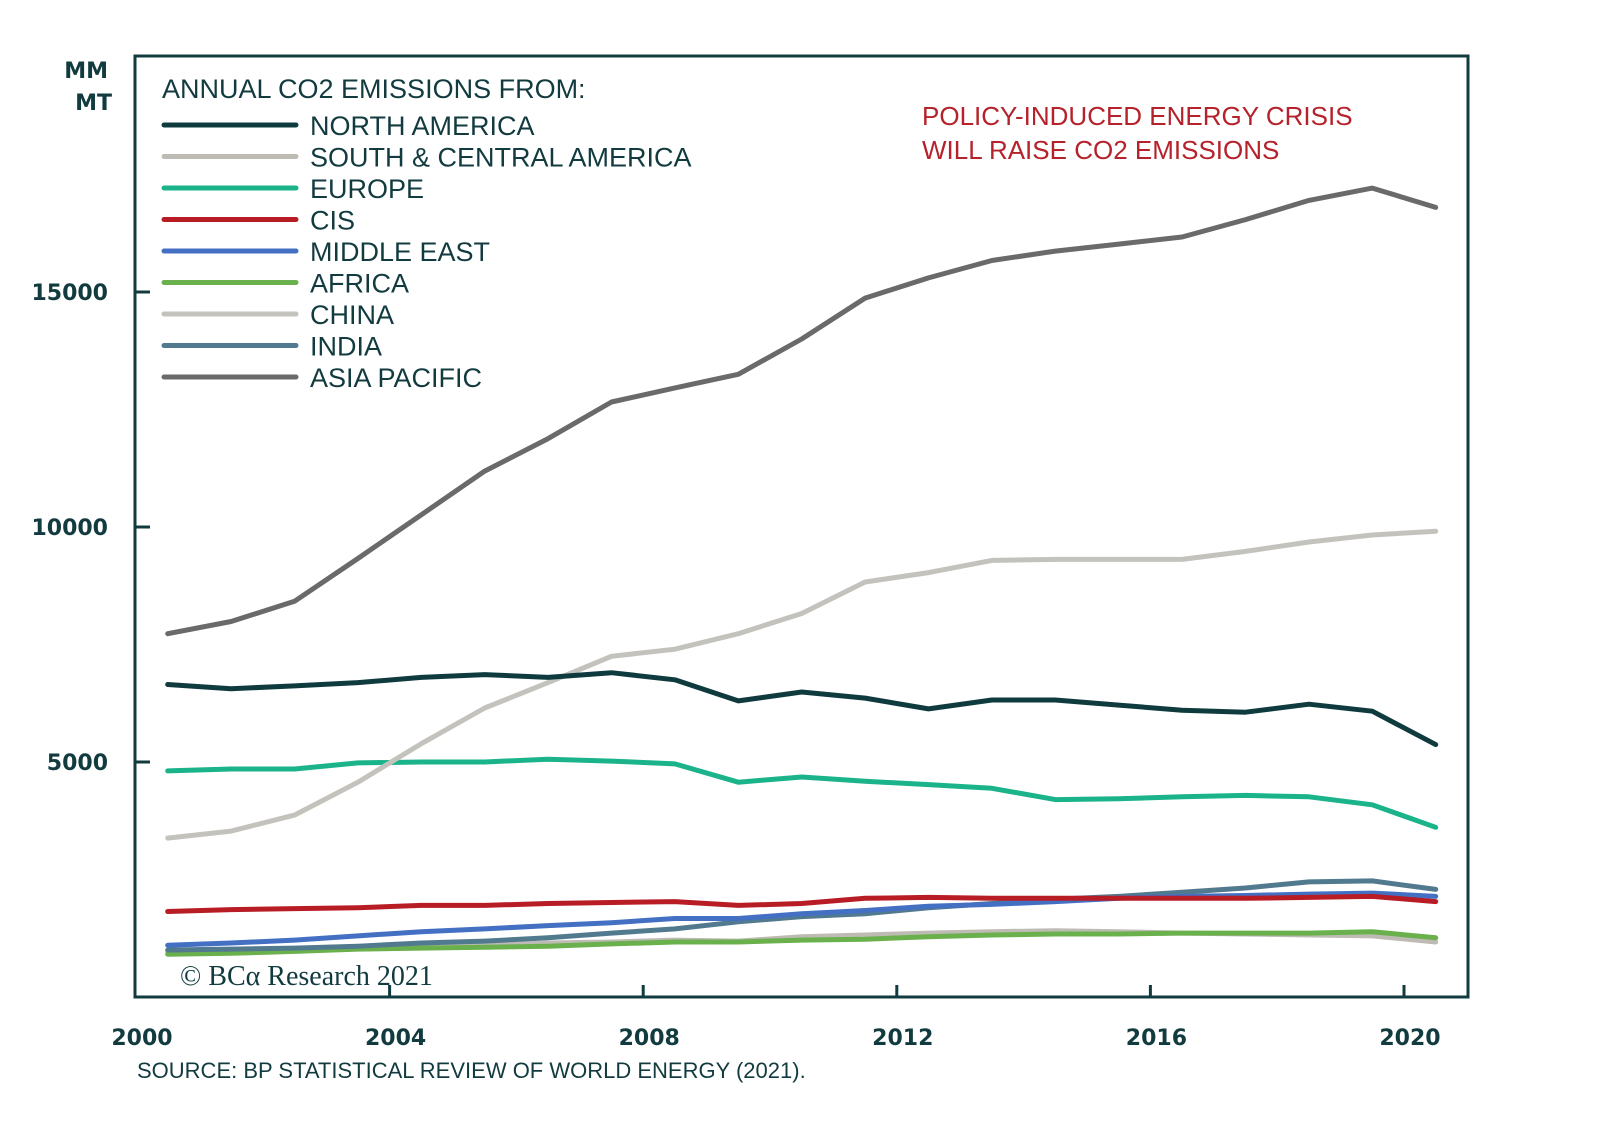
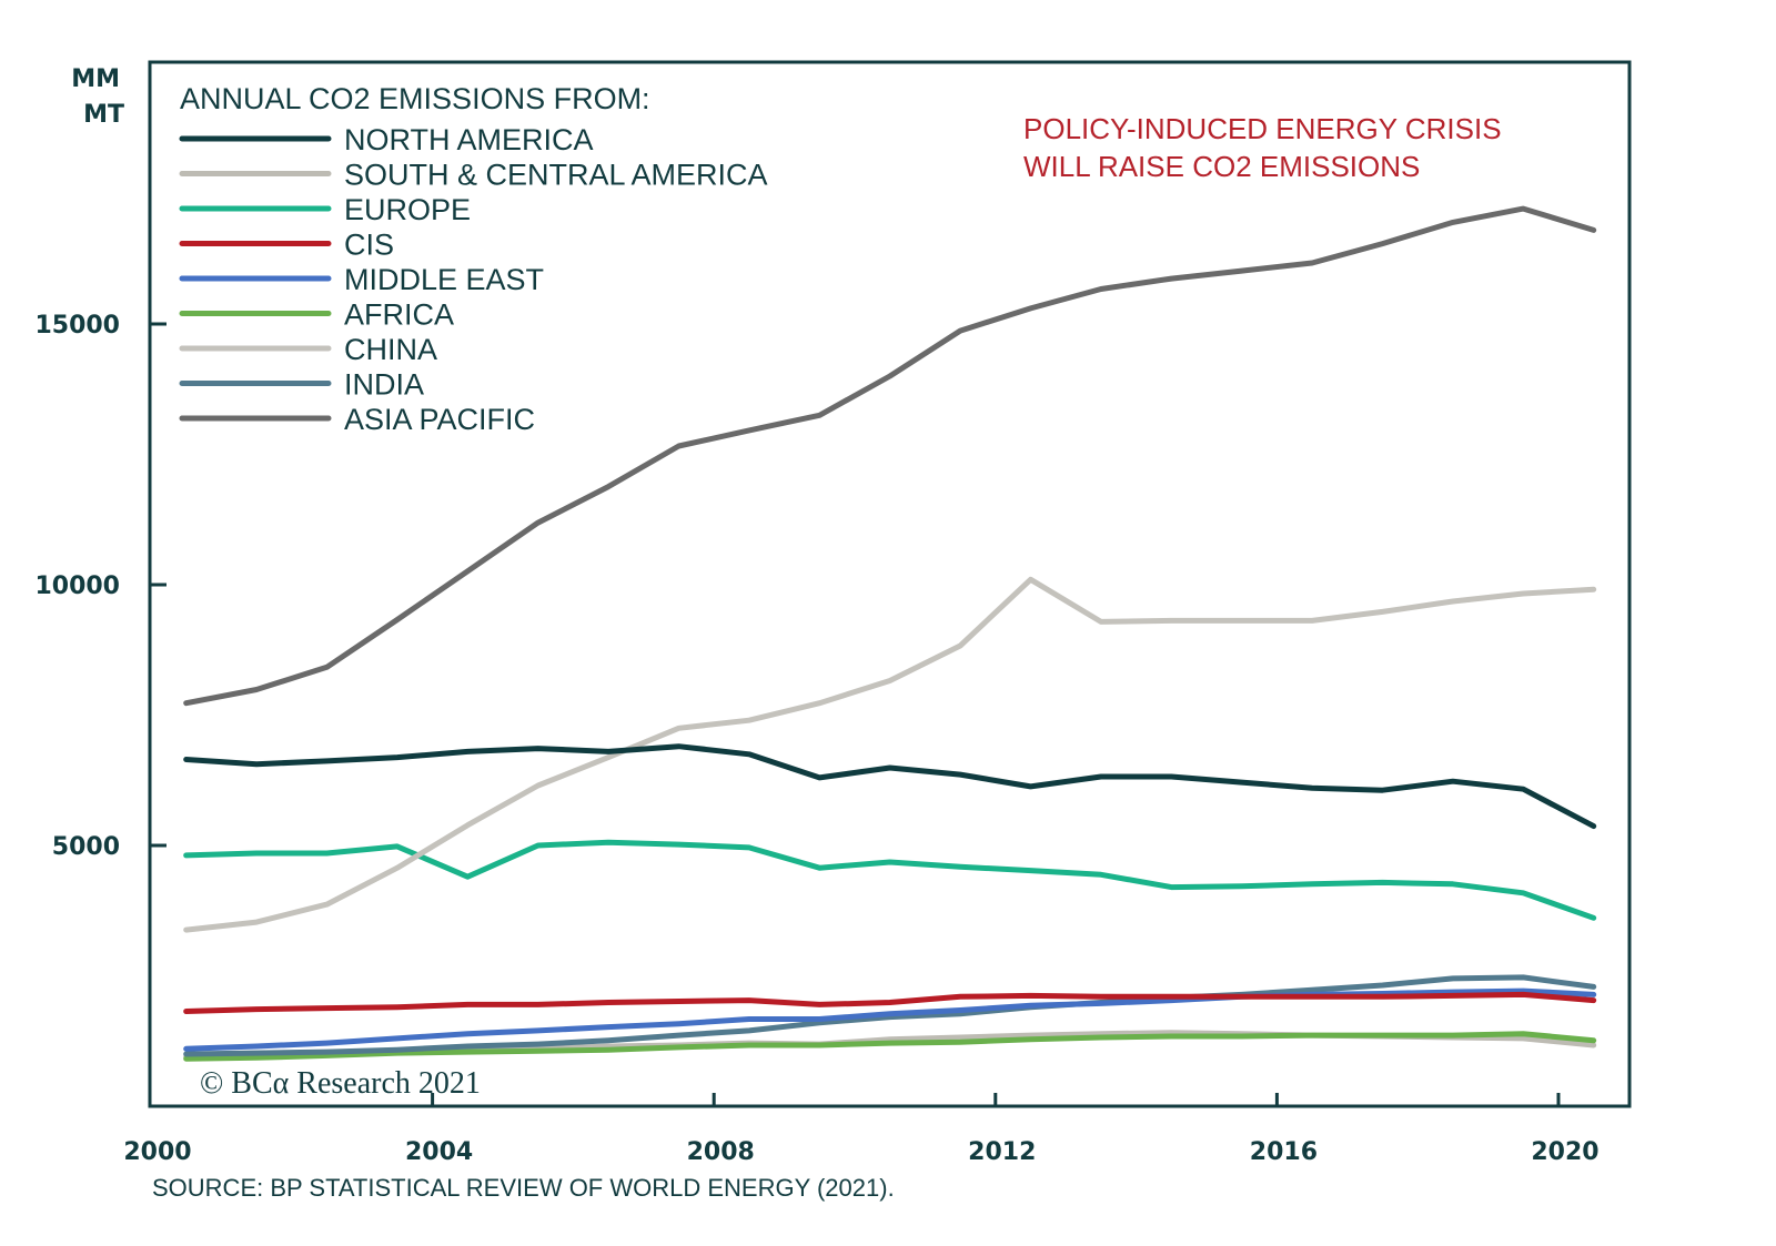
EUROPE/2004: 5000 -> 4400
CHINA/2012: 9000 -> 10100
